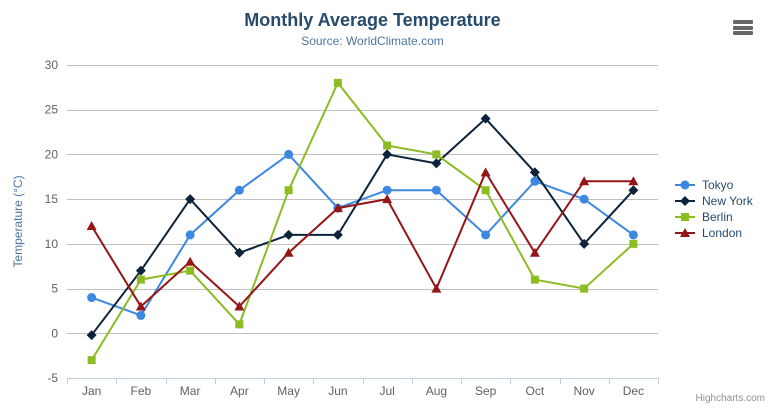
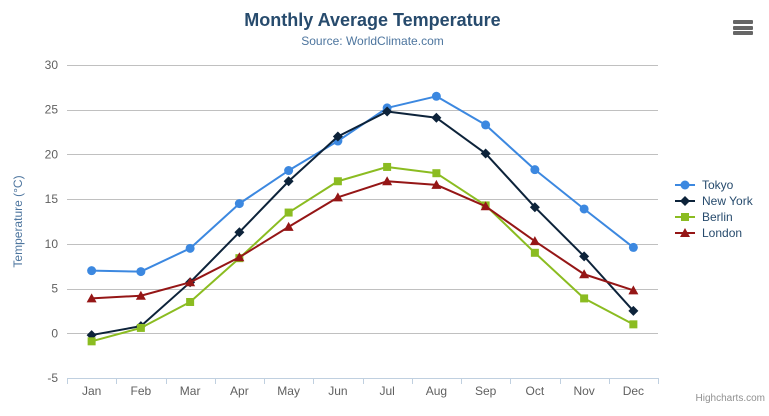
Tokyo/Jan: 4 -> 7
Berlin/Jan: -3 -> -1
London/Jan: 12 -> 4
Tokyo/Feb: 2 -> 7
New York/Feb: 7 -> 1
Berlin/Feb: 6 -> 1
London/Feb: 3 -> 4
Tokyo/Mar: 11 -> 10
New York/Mar: 15 -> 6
Berlin/Mar: 7 -> 4
London/Mar: 8 -> 6
Tokyo/Apr: 16 -> 14
New York/Apr: 9 -> 11
Berlin/Apr: 1 -> 8
London/Apr: 3 -> 8
Tokyo/May: 20 -> 18
New York/May: 11 -> 17
Berlin/May: 16 -> 14
London/May: 9 -> 12
Tokyo/Jun: 14 -> 22
New York/Jun: 11 -> 22
Berlin/Jun: 28 -> 17
London/Jun: 14 -> 15
Tokyo/Jul: 16 -> 25
New York/Jul: 20 -> 25
Berlin/Jul: 21 -> 19
London/Jul: 15 -> 17
Tokyo/Aug: 16 -> 26
New York/Aug: 19 -> 24
Berlin/Aug: 20 -> 18
London/Aug: 5 -> 17
Tokyo/Sep: 11 -> 23
New York/Sep: 24 -> 20
Berlin/Sep: 16 -> 14
London/Sep: 18 -> 14
Tokyo/Oct: 17 -> 18
New York/Oct: 18 -> 14
Berlin/Oct: 6 -> 9
London/Oct: 9 -> 10
Tokyo/Nov: 15 -> 14
New York/Nov: 10 -> 9
Berlin/Nov: 5 -> 4
London/Nov: 17 -> 7
Tokyo/Dec: 11 -> 10
New York/Dec: 16 -> 2
Berlin/Dec: 10 -> 1
London/Dec: 17 -> 5
